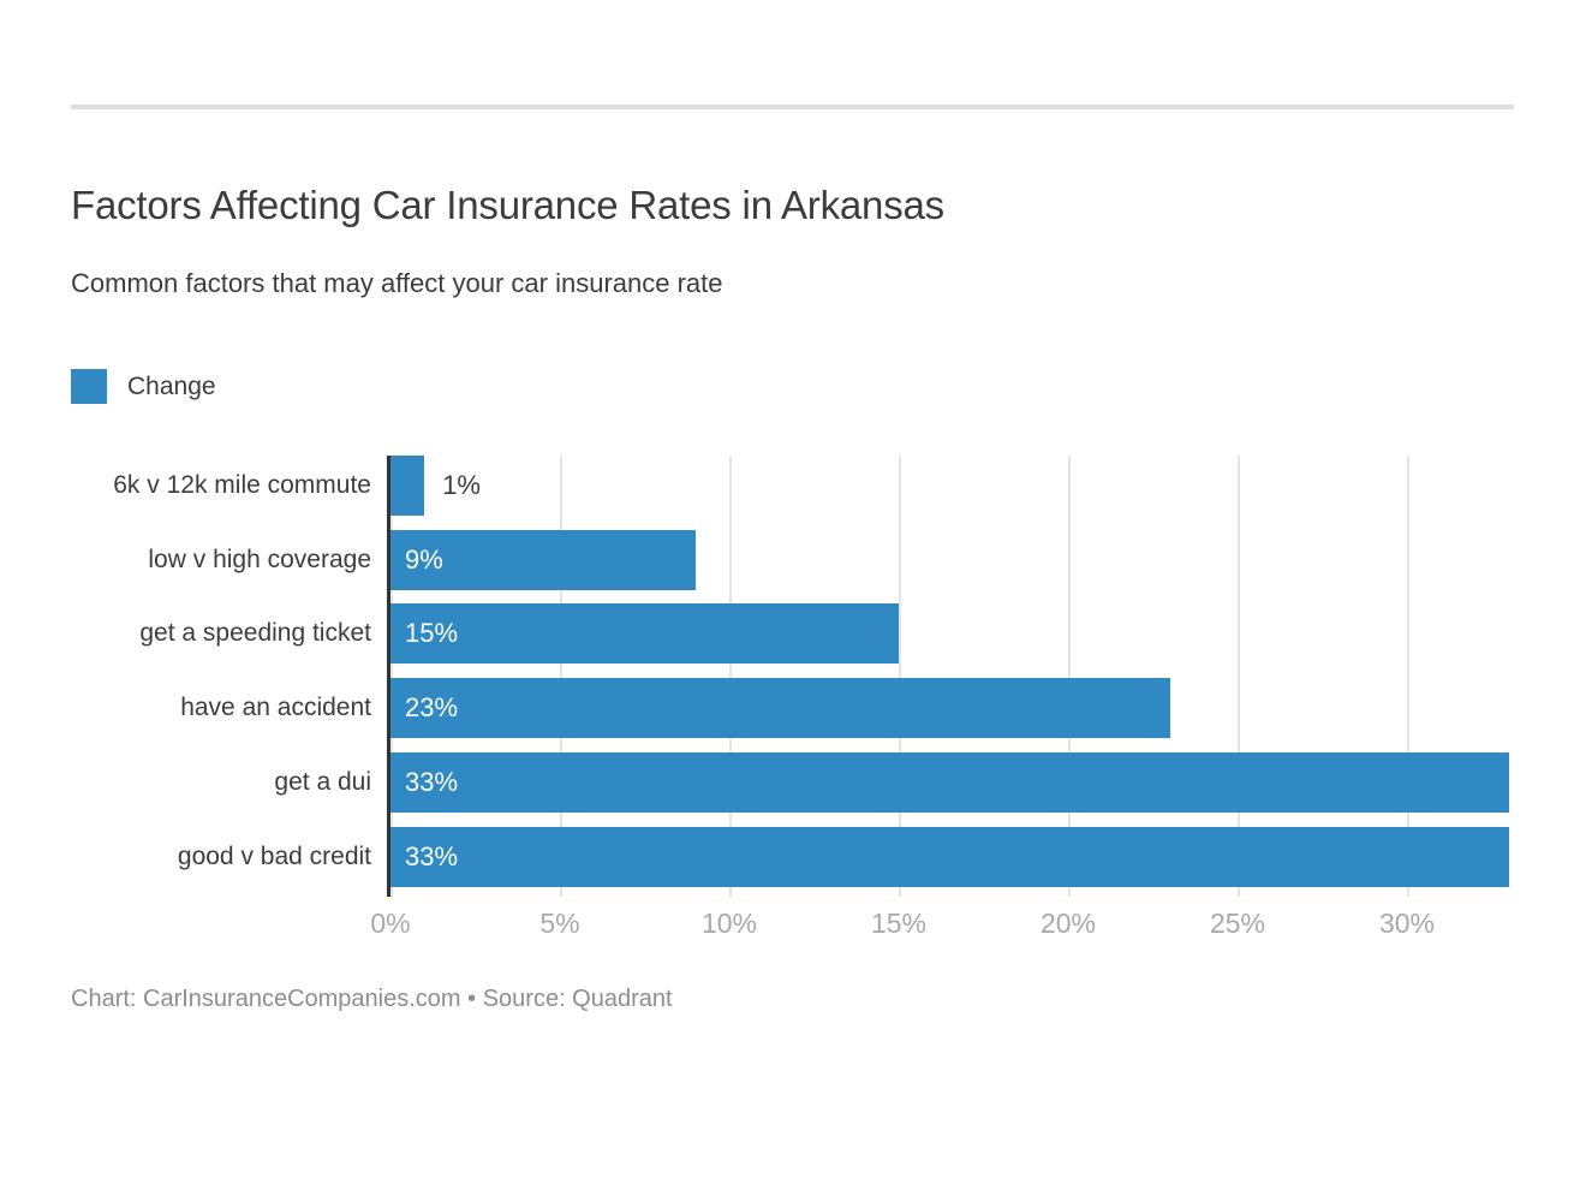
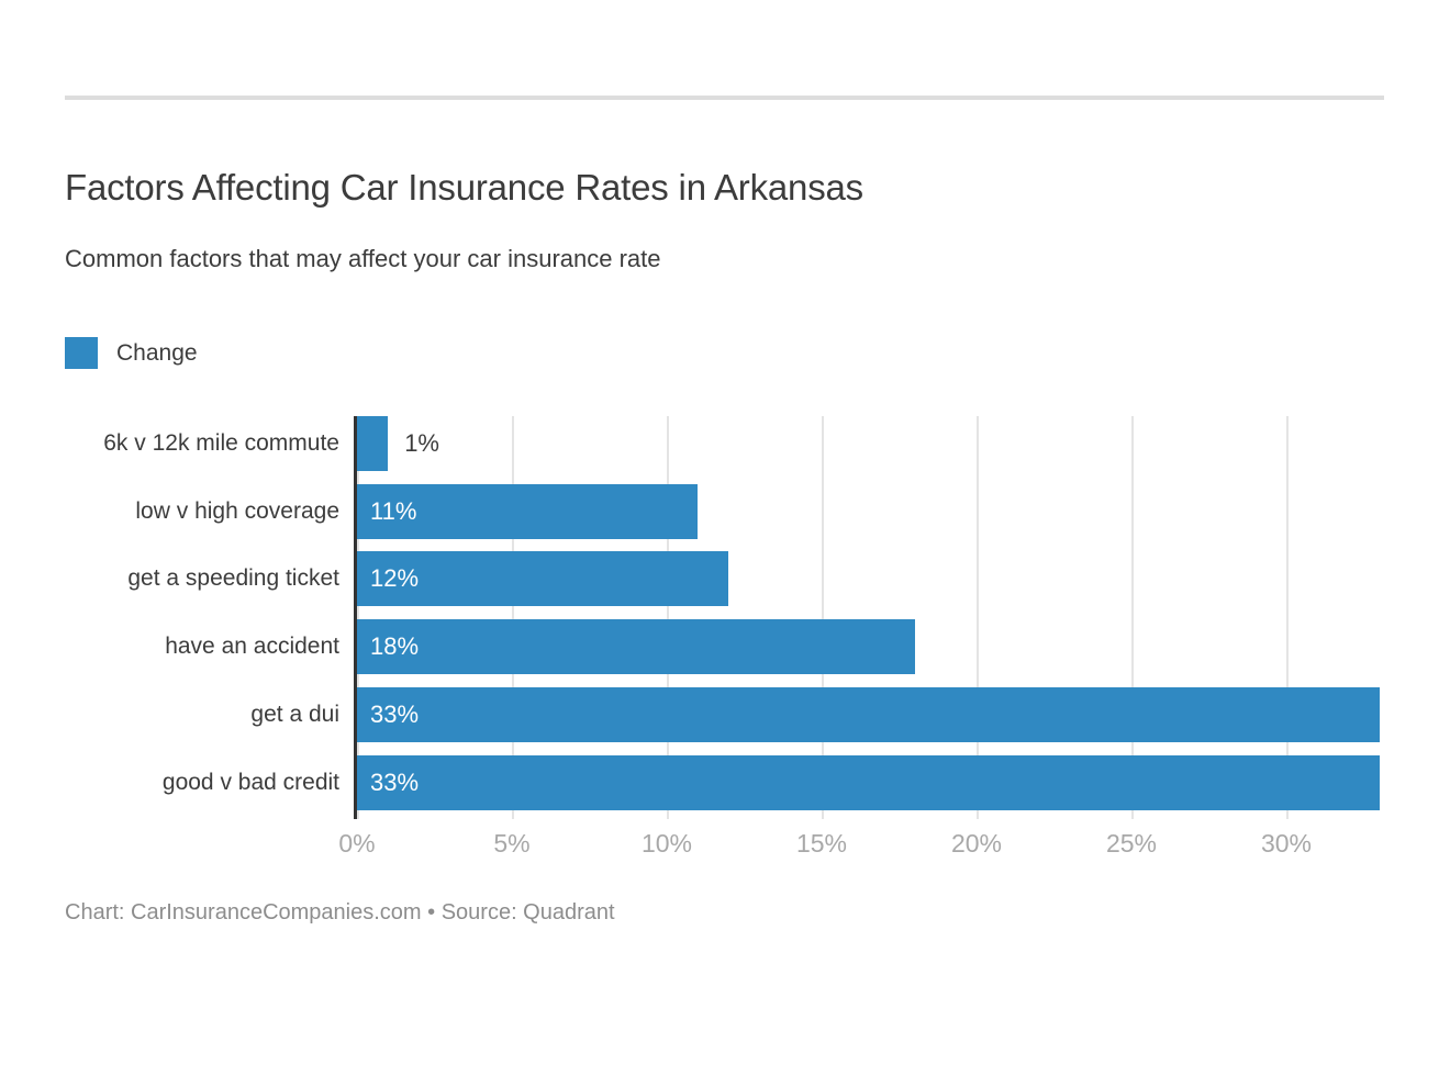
low v high coverage: 9% -> 11%
get a speeding ticket: 15% -> 12%
have an accident: 23% -> 18%
